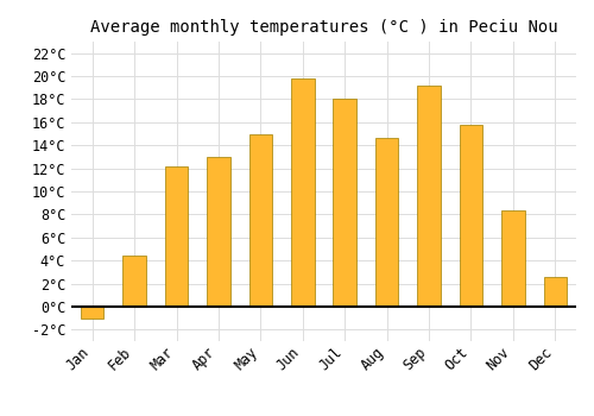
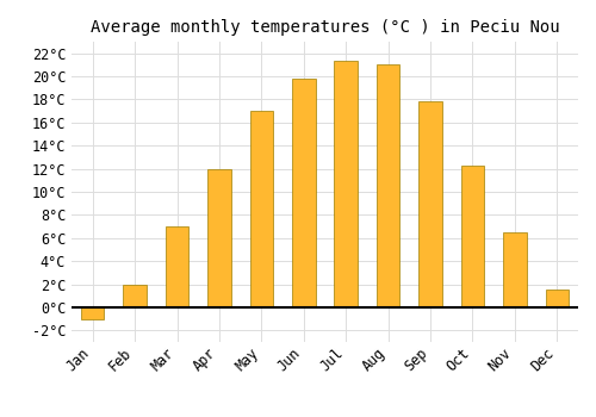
Feb: 4.4°C -> 2.0°C
Mar: 12.2°C -> 7.0°C
Apr: 13.0°C -> 12.0°C
May: 15.0°C -> 17.0°C
Jul: 18.0°C -> 21.3°C
Aug: 14.6°C -> 21.0°C
Sep: 19.2°C -> 17.8°C
Oct: 15.8°C -> 12.3°C
Nov: 8.4°C -> 6.5°C
Dec: 2.6°C -> 1.5°C
